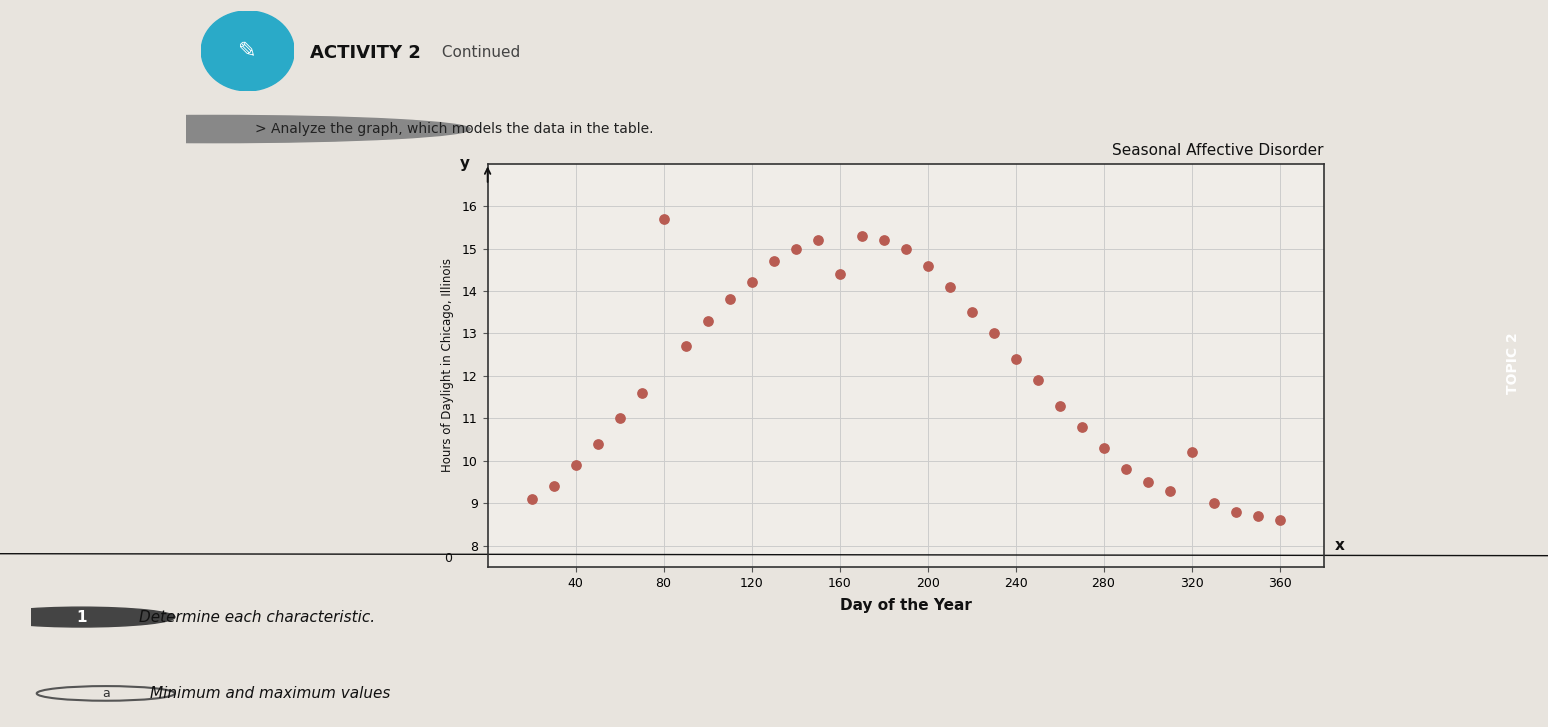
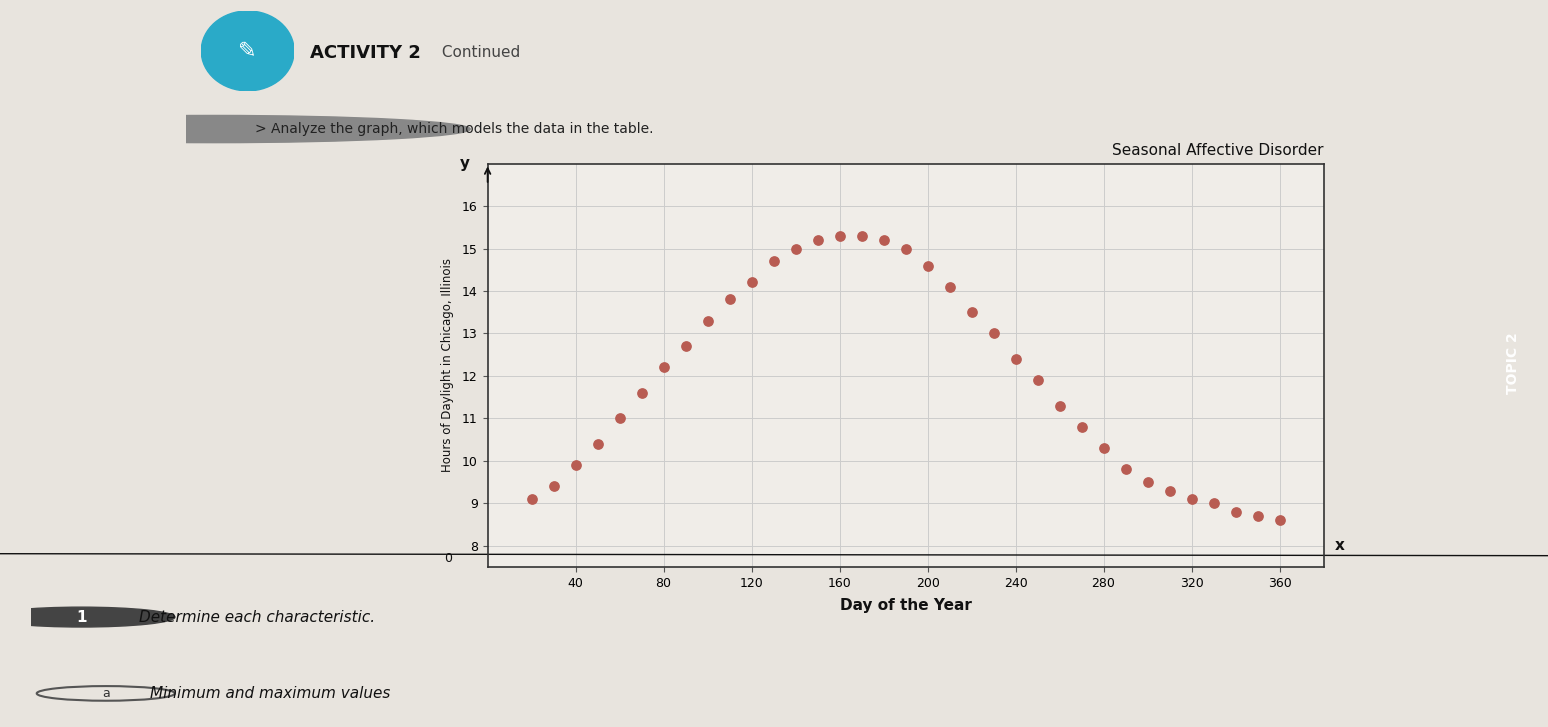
80: 15.7 -> 12.2
160: 14.4 -> 15.3
320: 10.2 -> 9.1
